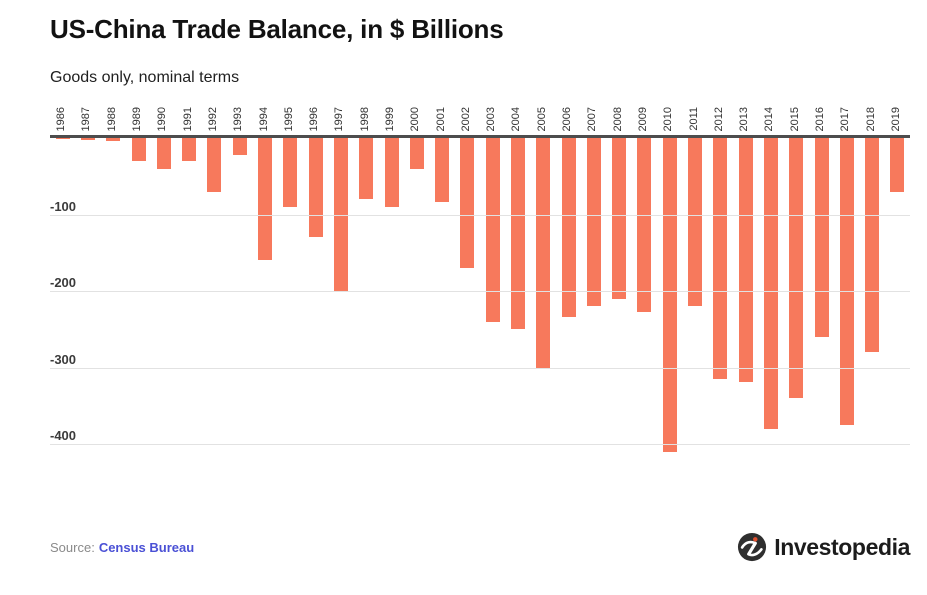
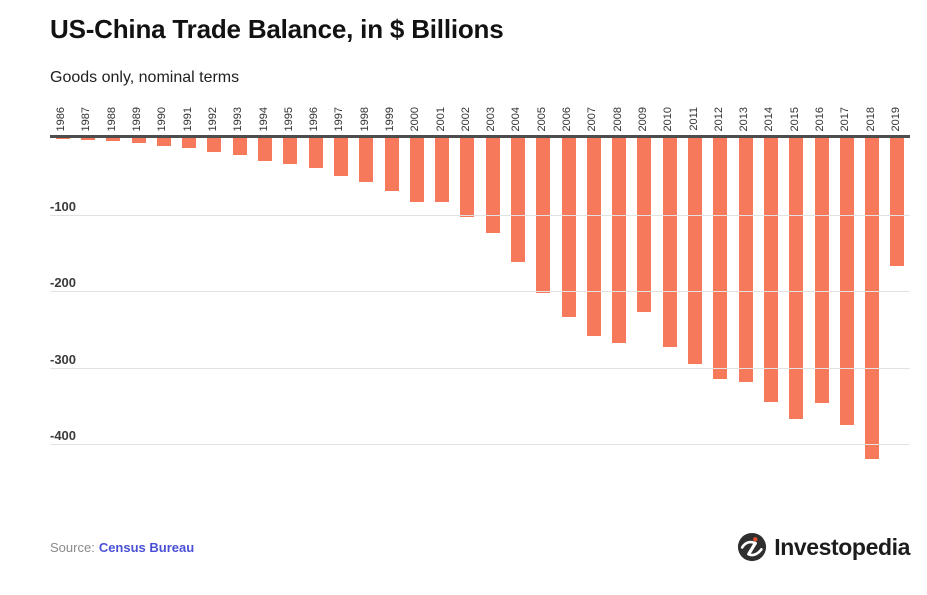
1989: -30 -> -10
1990: -40 -> -10
1991: -30 -> -10
1992: -70 -> -20
1994: -160 -> -30
1995: -90 -> -30
1996: -130 -> -40
1997: -200 -> -50
1998: -80 -> -60
1999: -90 -> -70
2000: -40 -> -80
2002: -170 -> -100
2003: -240 -> -120
2004: -250 -> -160
2005: -300 -> -200
2007: -220 -> -260
2008: -210 -> -270
2010: -410 -> -270
2011: -220 -> -300
2014: -380 -> -340
2015: -340 -> -370
2016: -260 -> -350
2018: -280 -> -420
2019: -70 -> -170
